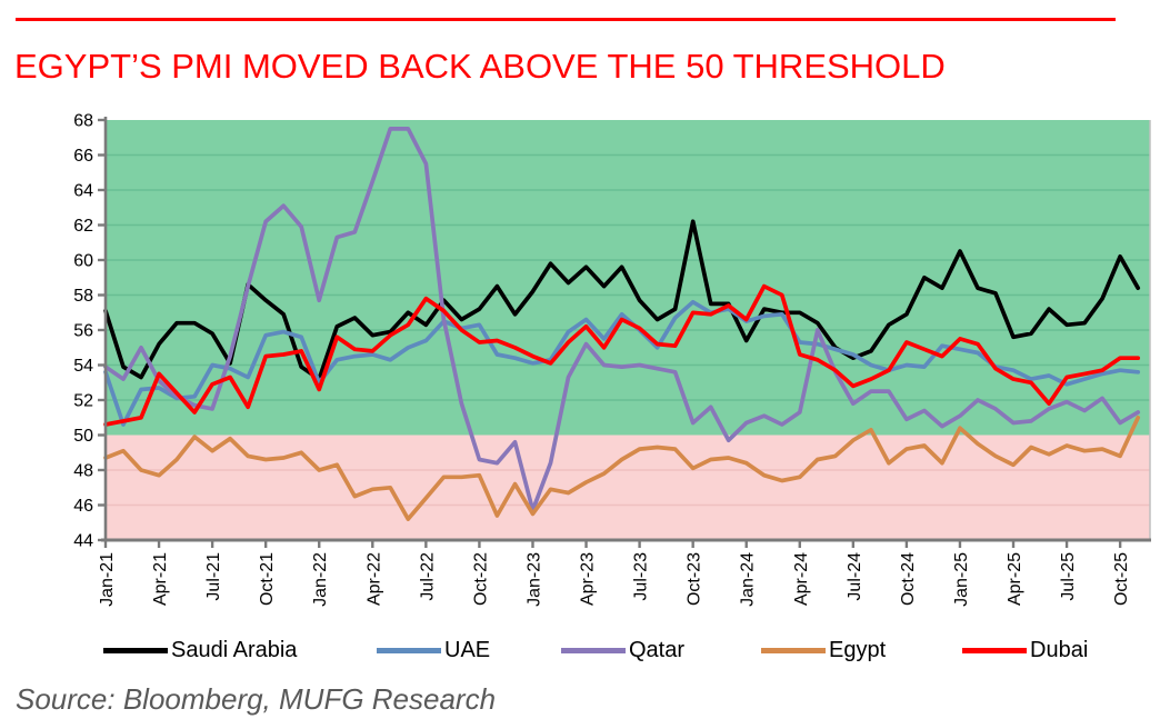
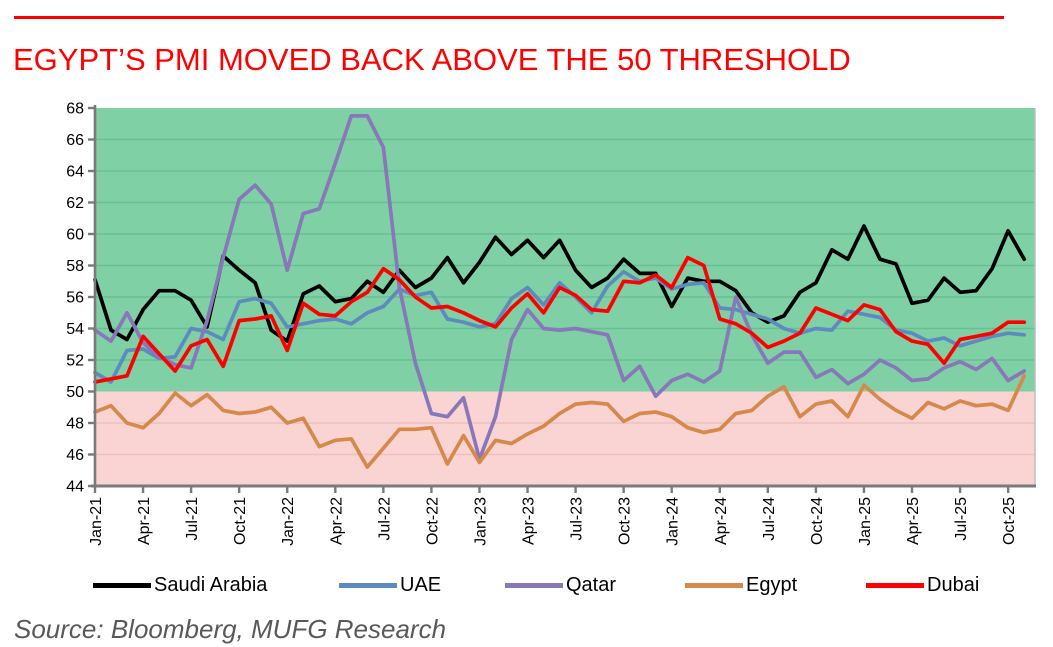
UAE/Jan-21: 53.6 -> 51.2
UAE/Jan-22: 53.0 -> 54.1
Saudi Arabia/Oct-23: 62.2 -> 58.4
